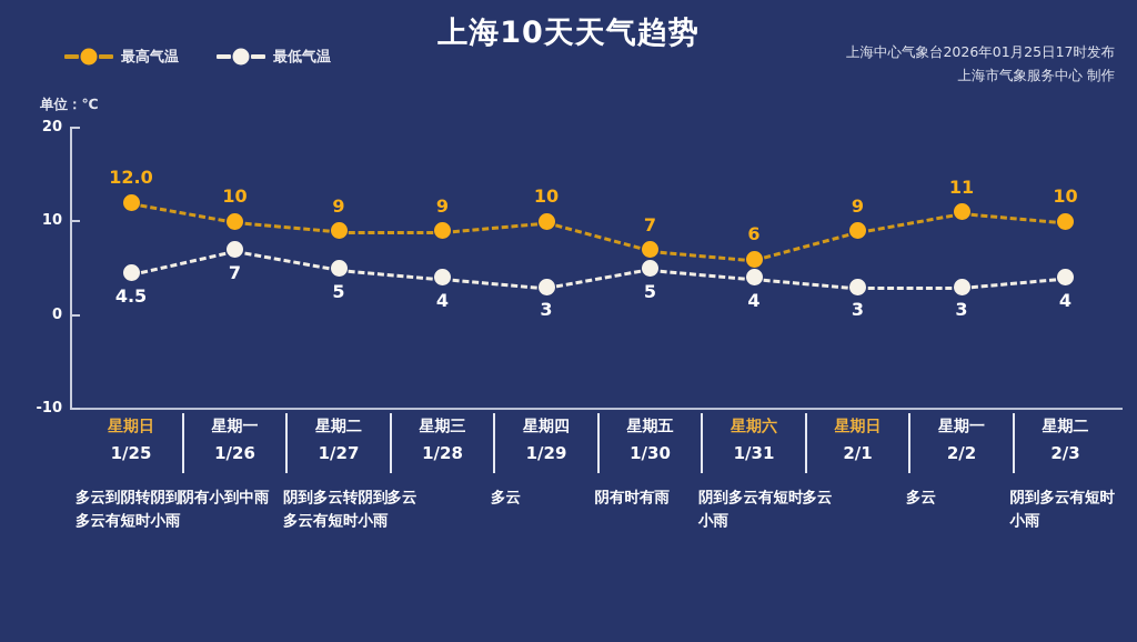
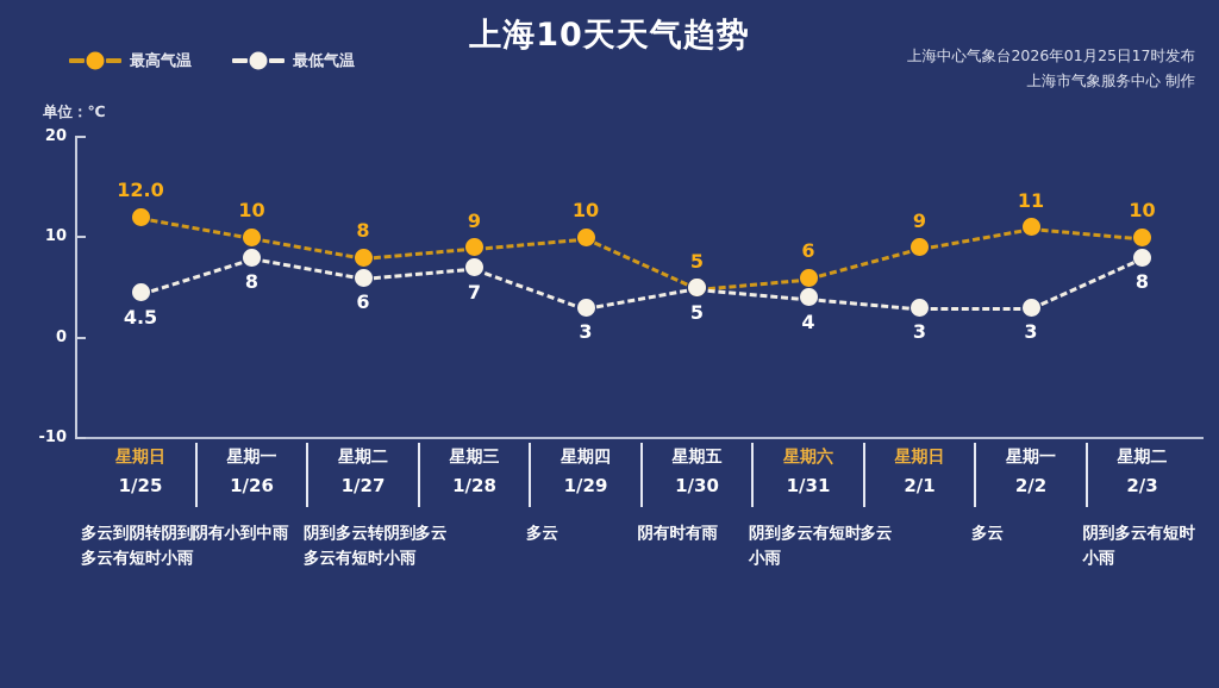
最低气温/1/26: 7 -> 8
最高气温/1/27: 9 -> 8
最低气温/1/27: 5 -> 6
最低气温/1/28: 4 -> 7
最高气温/1/30: 7 -> 5
最低气温/2/3: 4 -> 8
